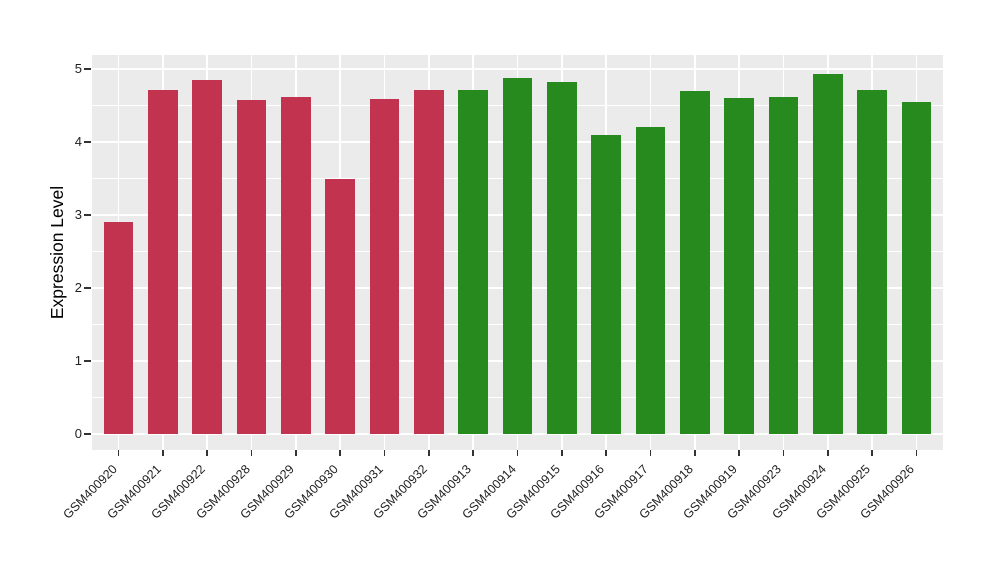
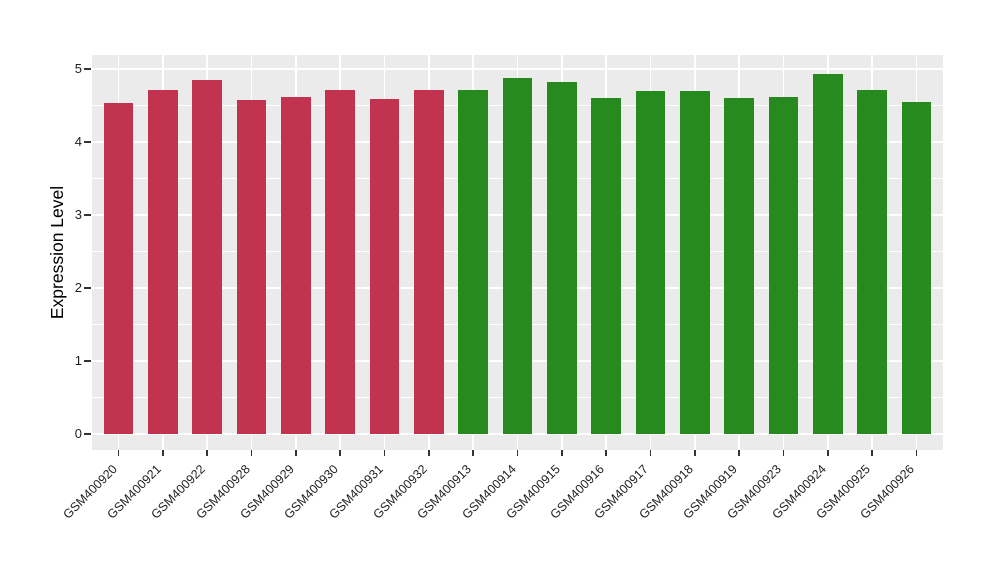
GSM400920: 2.9 -> 4.5
GSM400930: 3.5 -> 4.7
GSM400916: 4.1 -> 4.6
GSM400917: 4.2 -> 4.7
